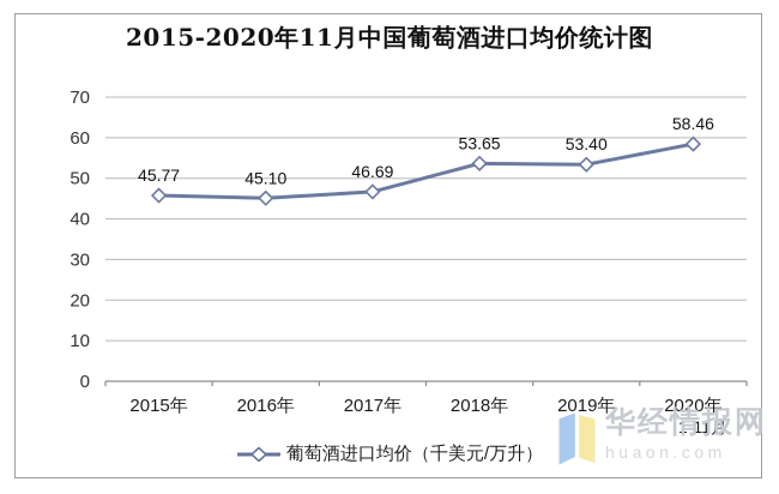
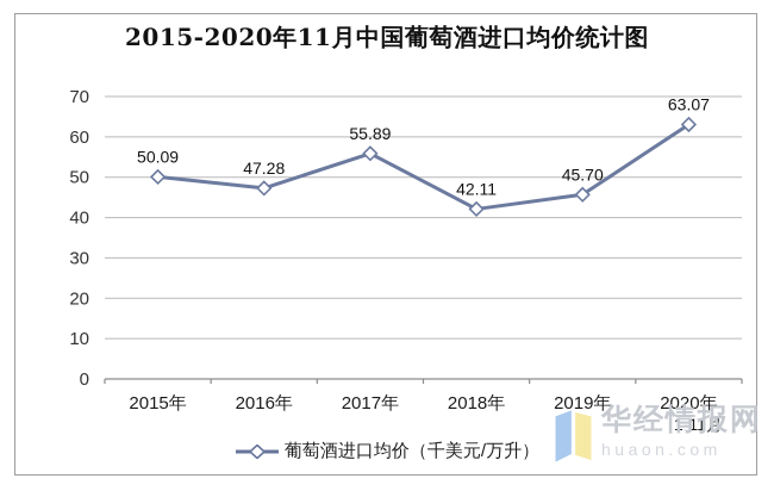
2015年: 45.77 -> 50.09
2016年: 45.10 -> 47.28
2017年: 46.69 -> 55.89
2018年: 53.65 -> 42.11
2019年: 53.40 -> 45.70
2020年: 58.46 -> 63.07
